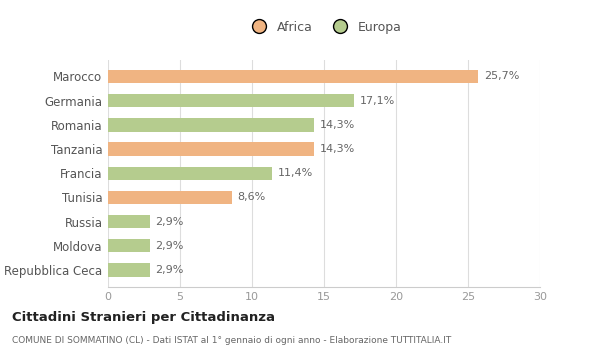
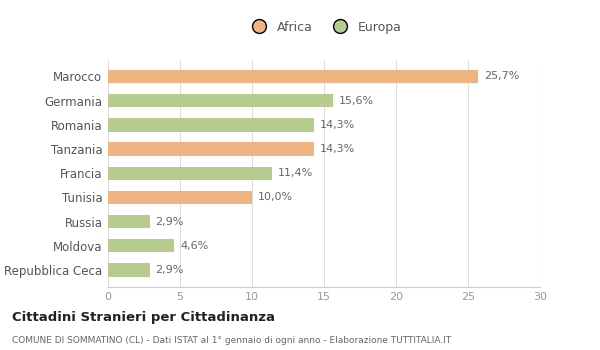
Germania: 17,1% -> 15,6%
Tunisia: 8,6% -> 10,0%
Moldova: 2,9% -> 4,6%
